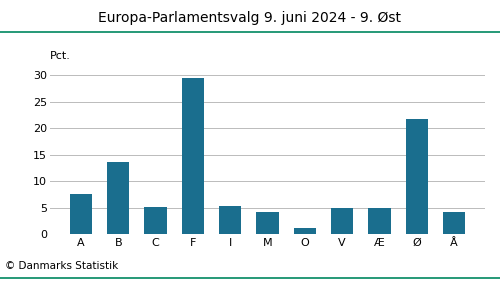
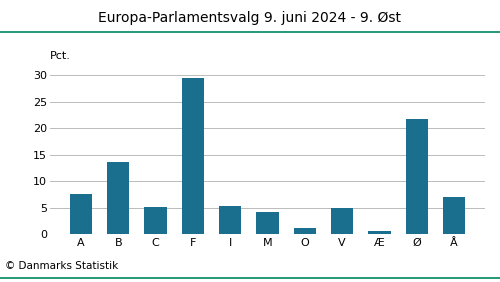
Æ: 5.0 -> 0.5
Å: 4.2 -> 7.1
